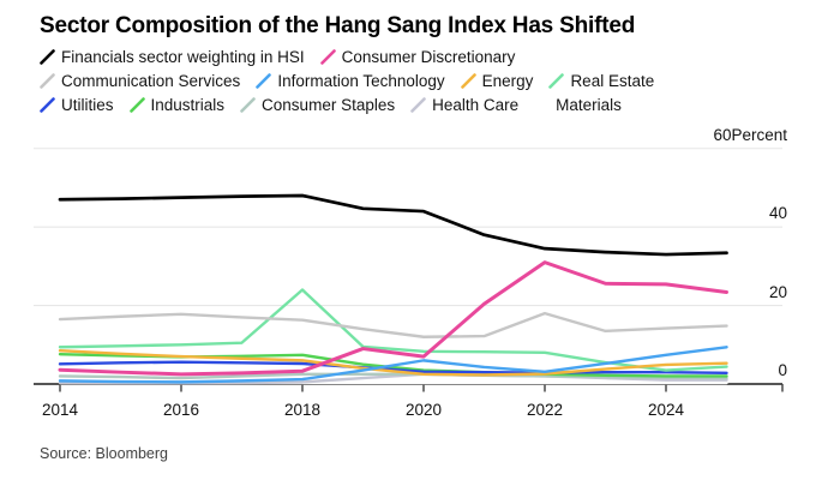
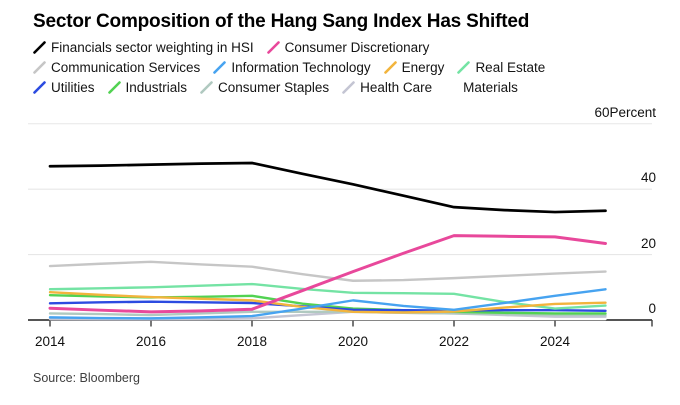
Real Estate/2018: 24 -> 11
Financials sector weighting in HSI/2020: 44 -> 42
Consumer Discretionary/2020: 7 -> 15
Consumer Discretionary/2022: 31 -> 26
Communication Services/2022: 18 -> 13
